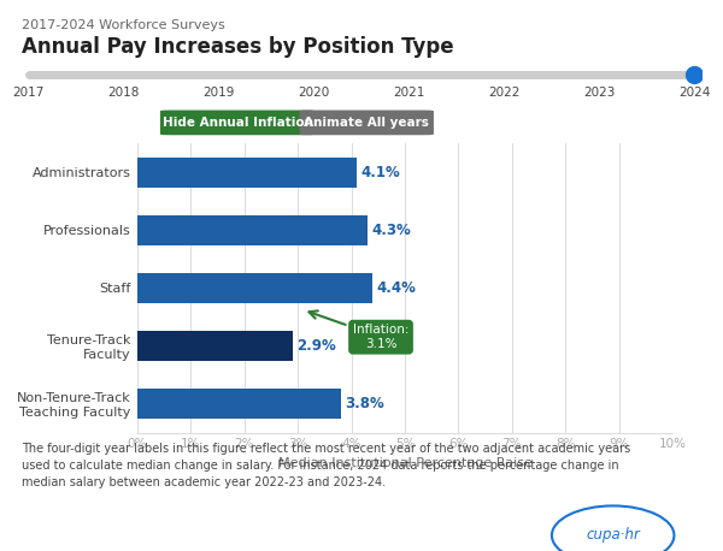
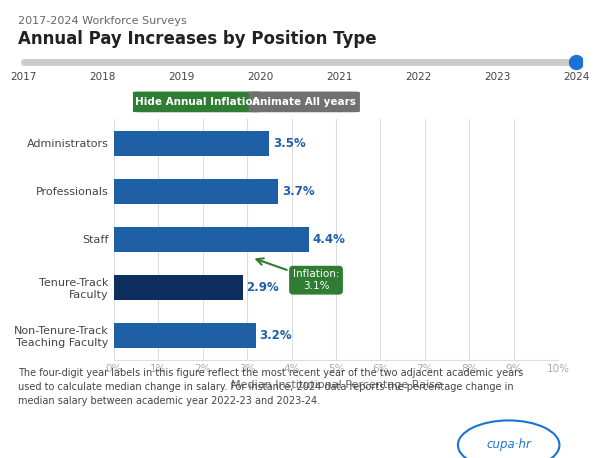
Administrators: 4.1% -> 3.5%
Professionals: 4.3% -> 3.7%
Non-Tenure-Track Teaching Faculty: 3.8% -> 3.2%
